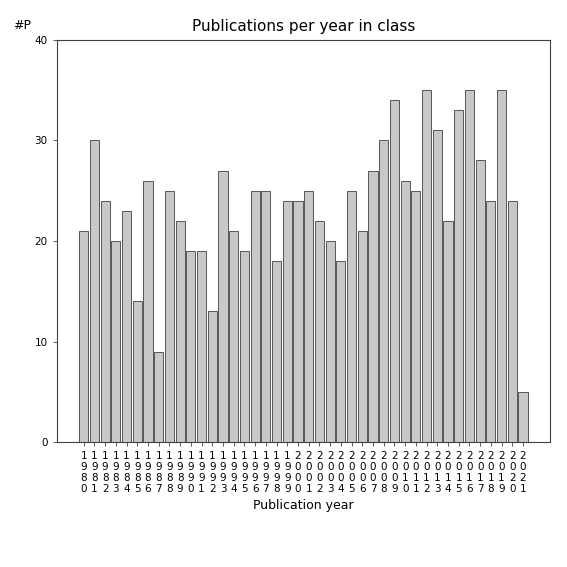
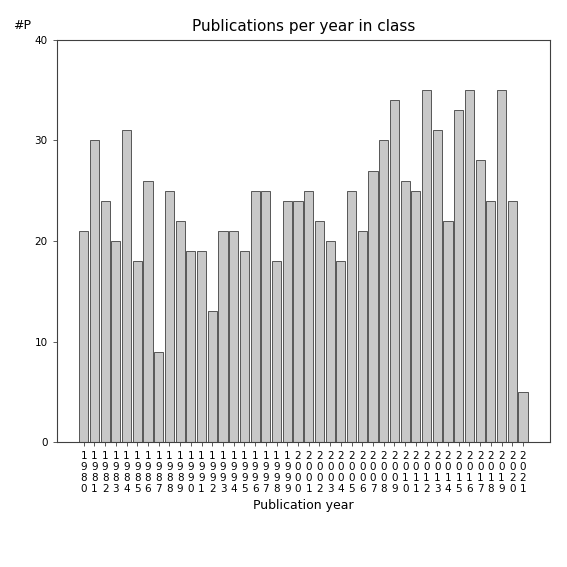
1 9 8 4: 23 -> 31
1 9 8 5: 14 -> 18
1 9 9 3: 27 -> 21
